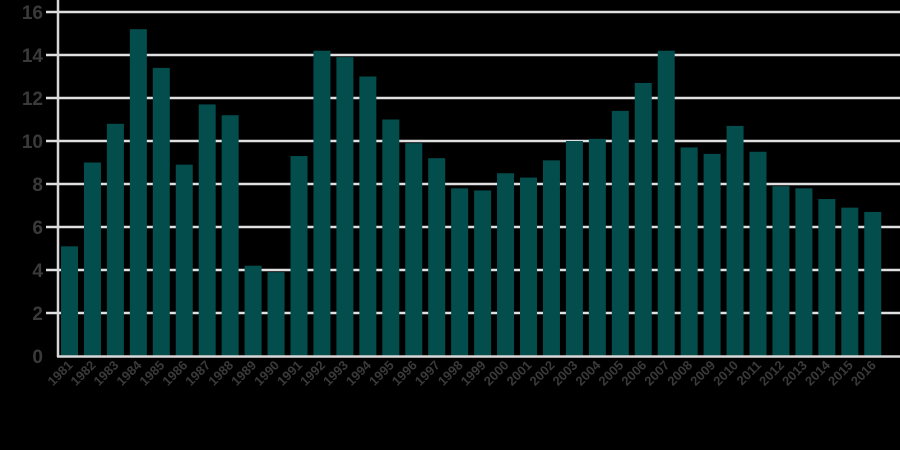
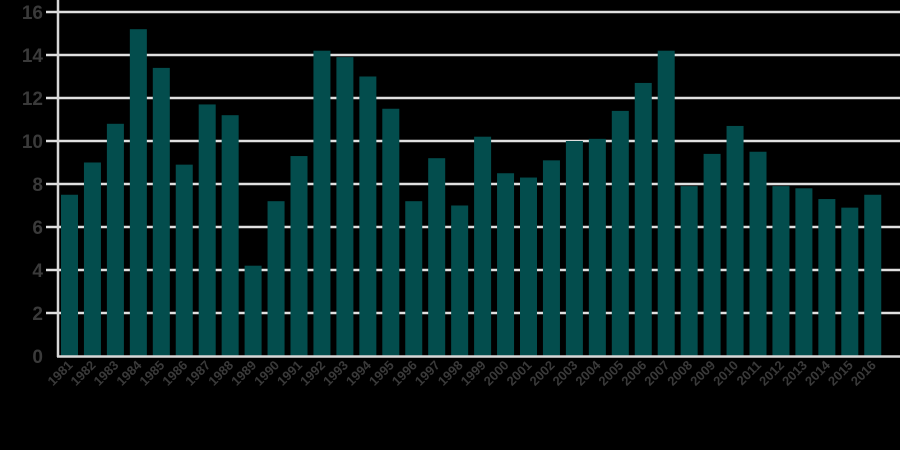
1981: 5.1 -> 7.5
1990: 3.9 -> 7.2
1995: 11.0 -> 11.5
1996: 9.9 -> 7.2
1998: 7.8 -> 7.0
1999: 7.7 -> 10.2
2008: 9.7 -> 7.9
2016: 6.7 -> 7.5
